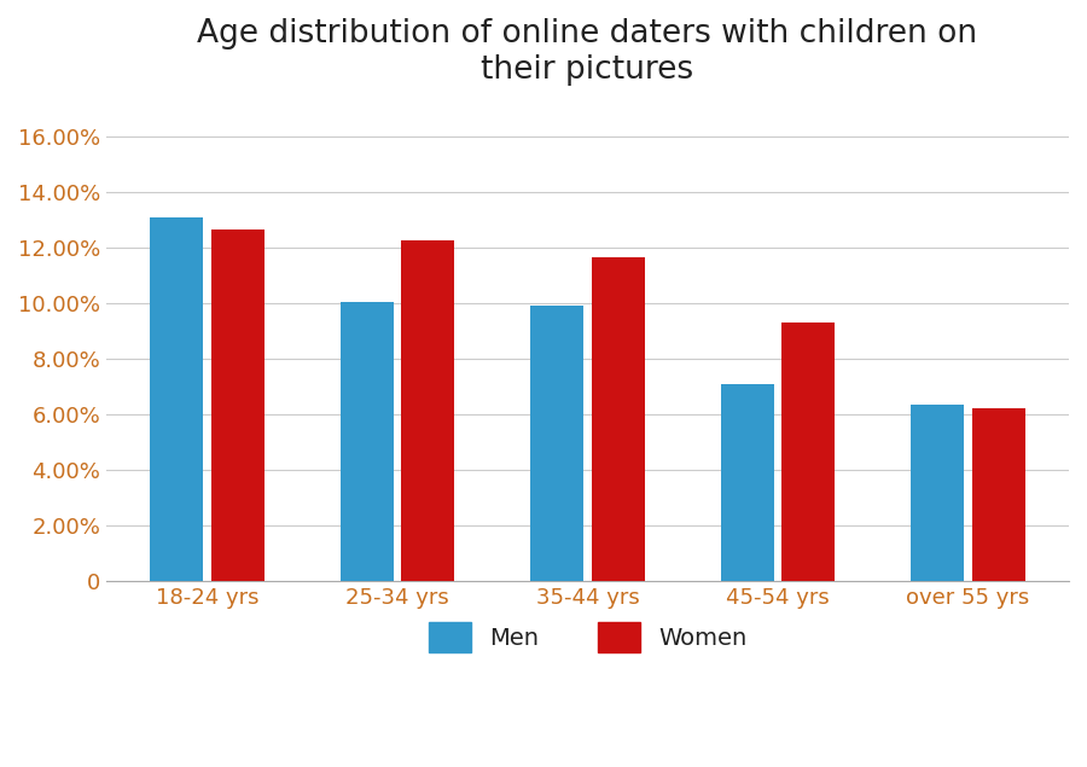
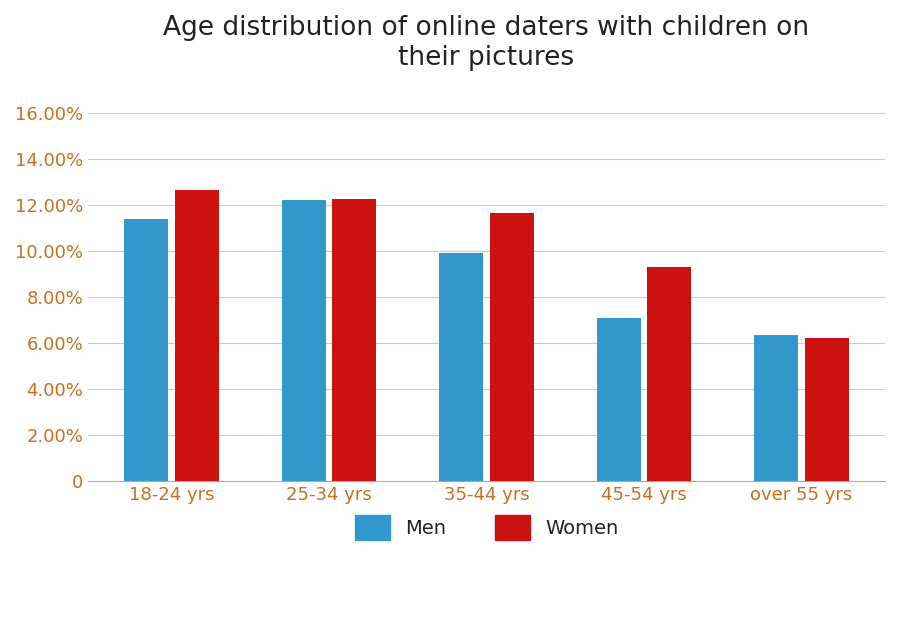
Men/18-24 yrs: 13.10% -> 11.40%
Men/25-34 yrs: 10.05% -> 12.20%
